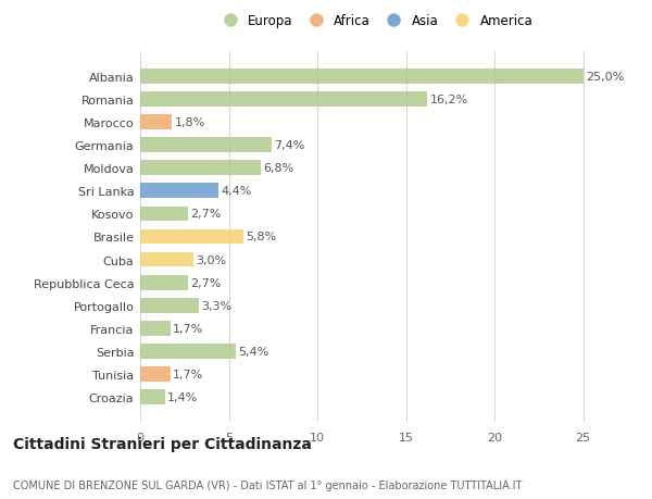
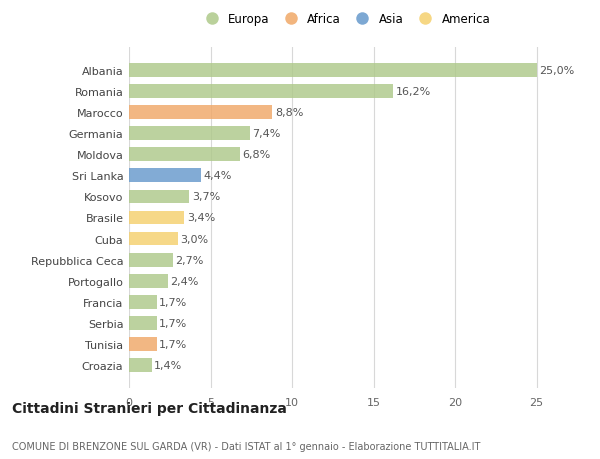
Marocco: 1,8% -> 8,8%
Kosovo: 2,7% -> 3,7%
Brasile: 5,8% -> 3,4%
Portogallo: 3,3% -> 2,4%
Serbia: 5,4% -> 1,7%
